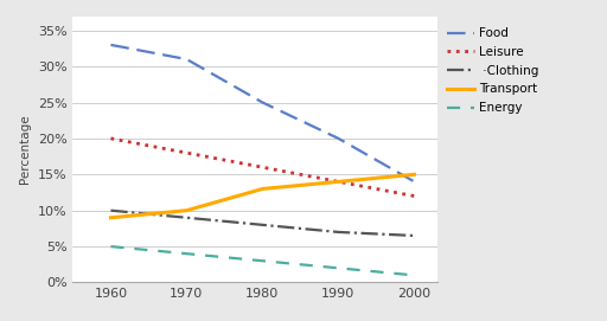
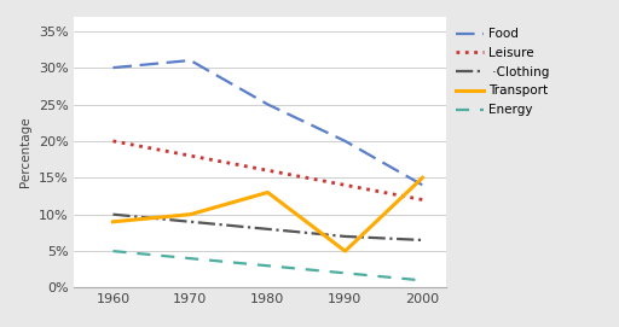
Food/1960: 33% -> 30%
Transport/1990: 14% -> 5%
